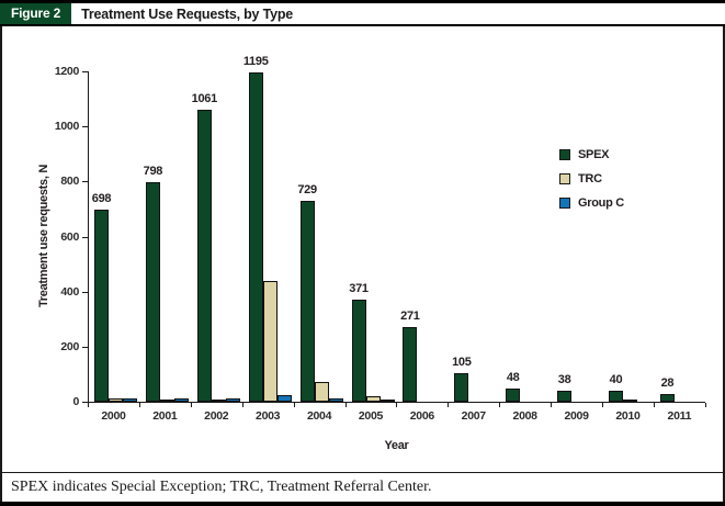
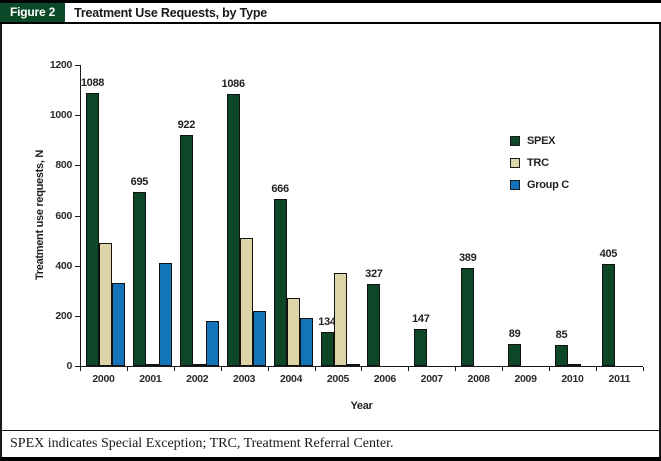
SPEX/2000: 698 -> 1088
TRC/2000: 10 -> 490
Group C/2000: 10 -> 330
SPEX/2001: 798 -> 695
Group C/2001: 10 -> 410
SPEX/2002: 1061 -> 922
Group C/2002: 10 -> 180
SPEX/2003: 1195 -> 1086
TRC/2003: 440 -> 510
Group C/2003: 20 -> 220
SPEX/2004: 729 -> 666
TRC/2004: 70 -> 270
Group C/2004: 10 -> 190
SPEX/2005: 371 -> 134
TRC/2005: 20 -> 370
SPEX/2006: 271 -> 327
SPEX/2007: 105 -> 147
SPEX/2008: 48 -> 389
SPEX/2009: 38 -> 89
SPEX/2010: 40 -> 85
SPEX/2011: 28 -> 405
